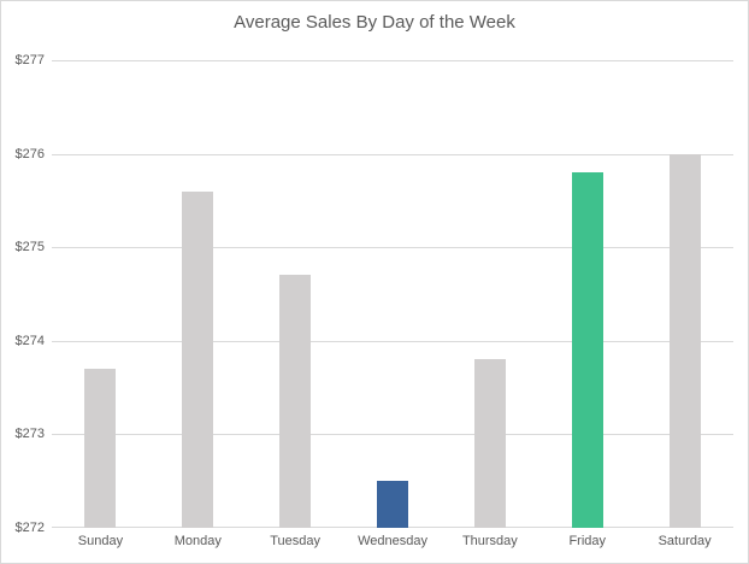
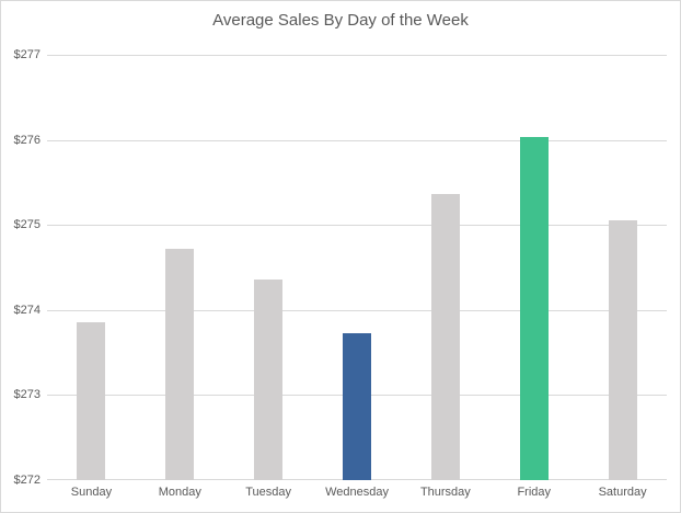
Sunday: $273.7 -> $273.9
Monday: $275.6 -> $274.7
Tuesday: $274.7 -> $274.4
Wednesday: $272.5 -> $273.7
Thursday: $273.8 -> $275.4
Friday: $275.8 -> $276.0
Saturday: $276.0 -> $275.1
